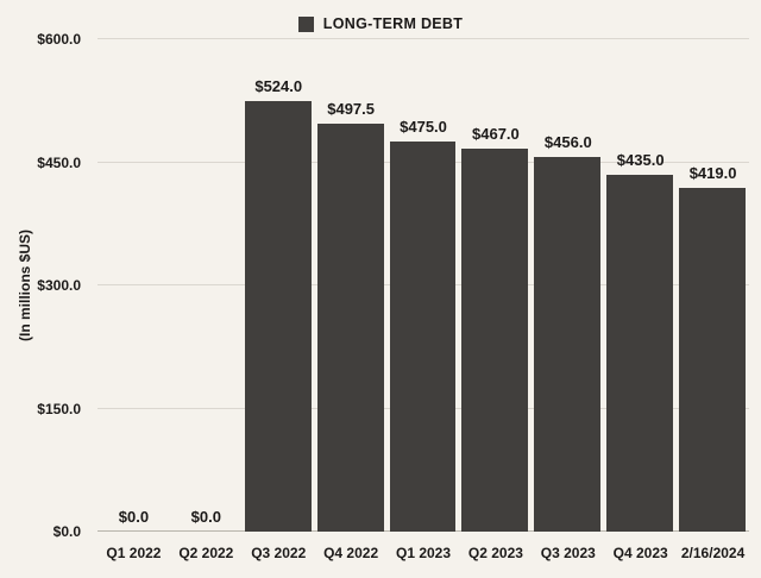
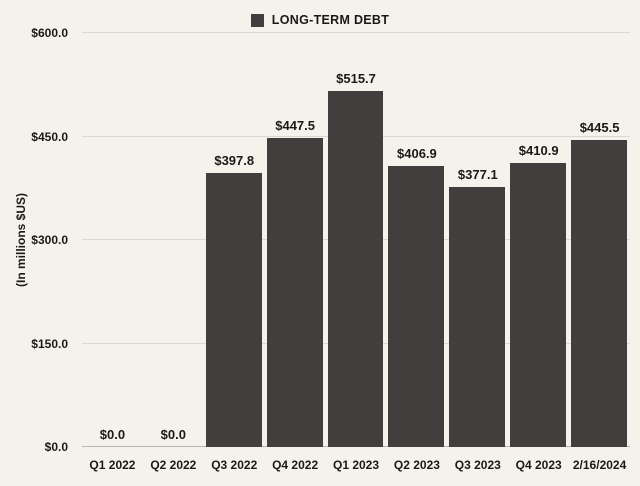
Q3 2022: $524.0 -> $397.8
Q4 2022: $497.5 -> $447.5
Q1 2023: $475.0 -> $515.7
Q2 2023: $467.0 -> $406.9
Q3 2023: $456.0 -> $377.1
Q4 2023: $435.0 -> $410.9
2/16/2024: $419.0 -> $445.5
